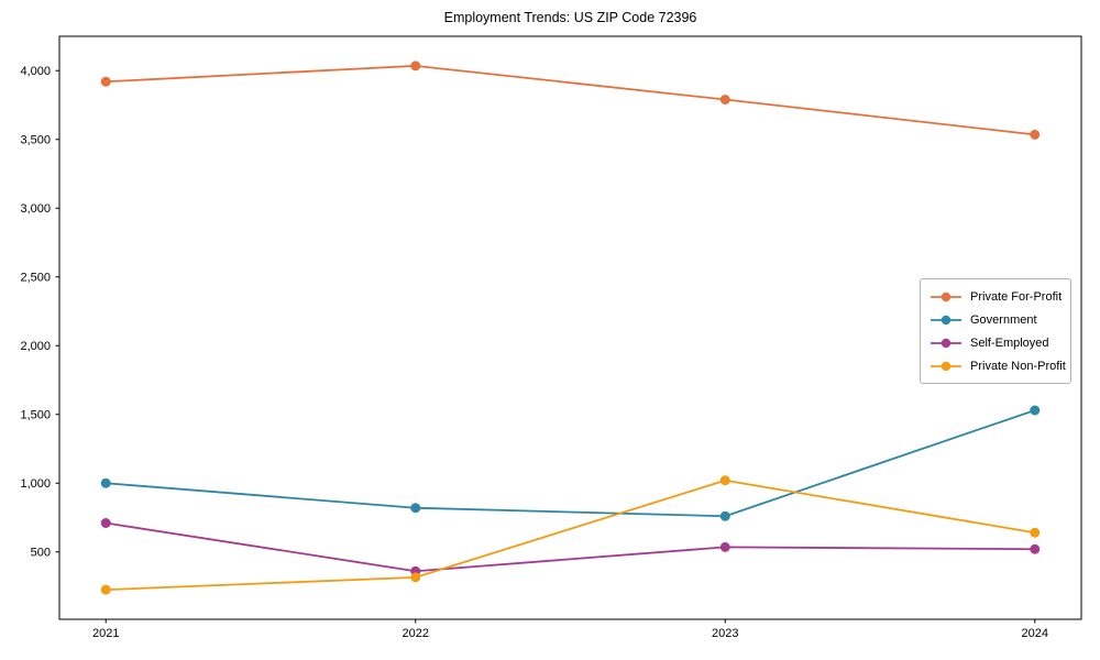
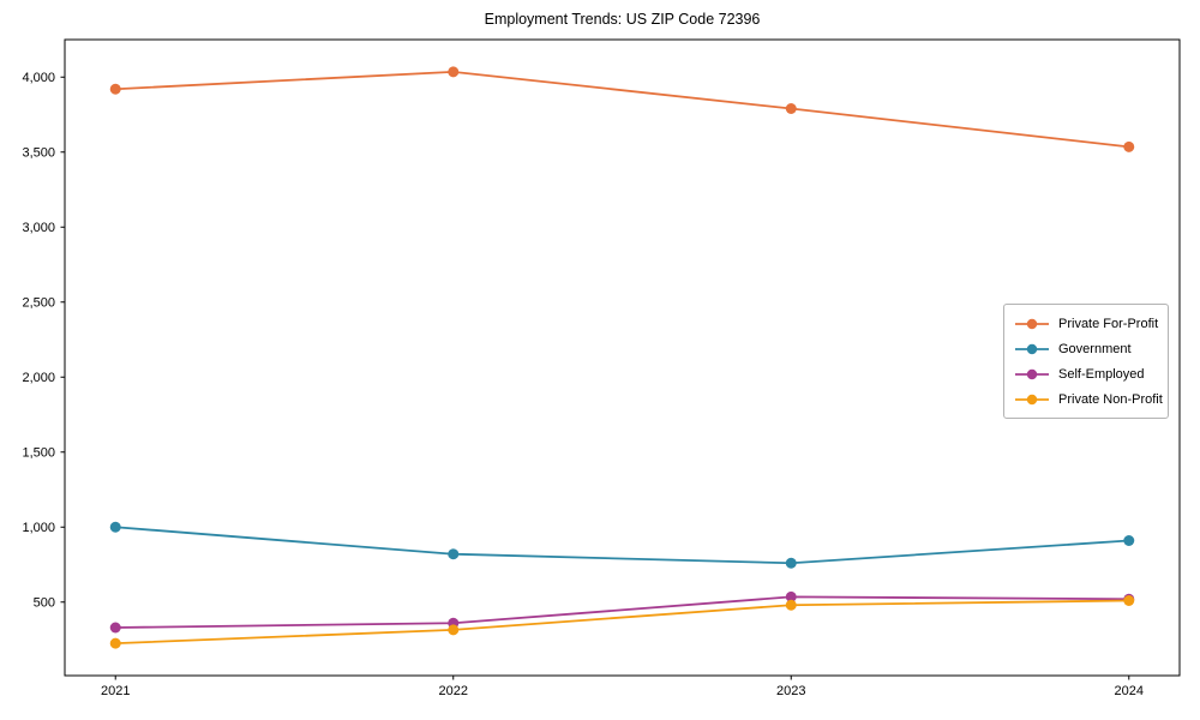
Self-Employed/2021: 710 -> 330
Private Non-Profit/2023: 1020 -> 480
Government/2024: 1530 -> 910
Private Non-Profit/2024: 640 -> 510
